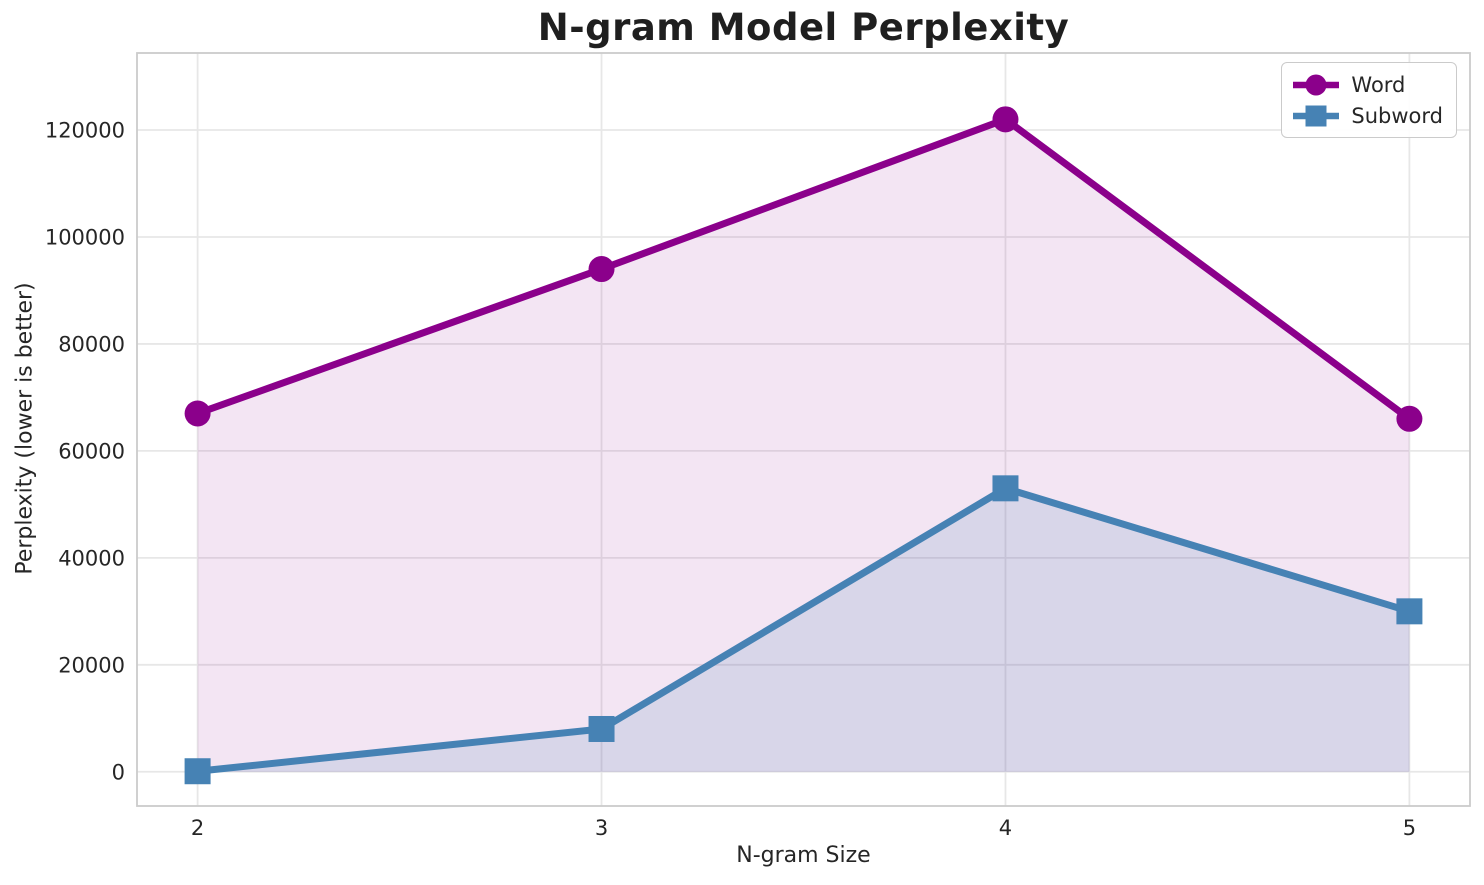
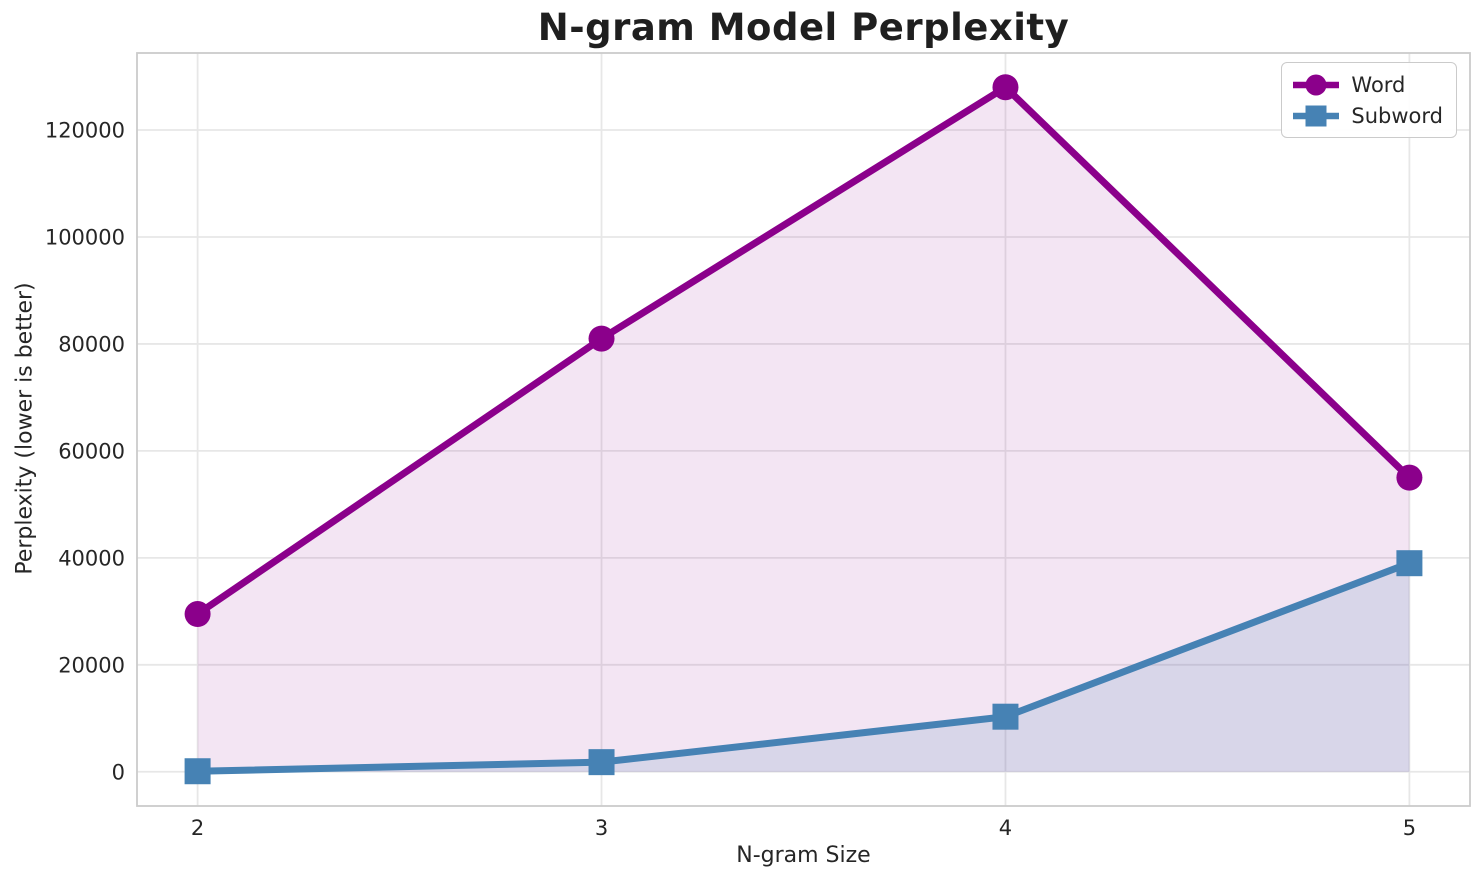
Word/2: 67000 -> 30000
Word/3: 94000 -> 81000
Subword/3: 8000 -> 2000
Word/4: 122000 -> 128000
Subword/4: 53000 -> 10000
Word/5: 66000 -> 55000
Subword/5: 30000 -> 39000
